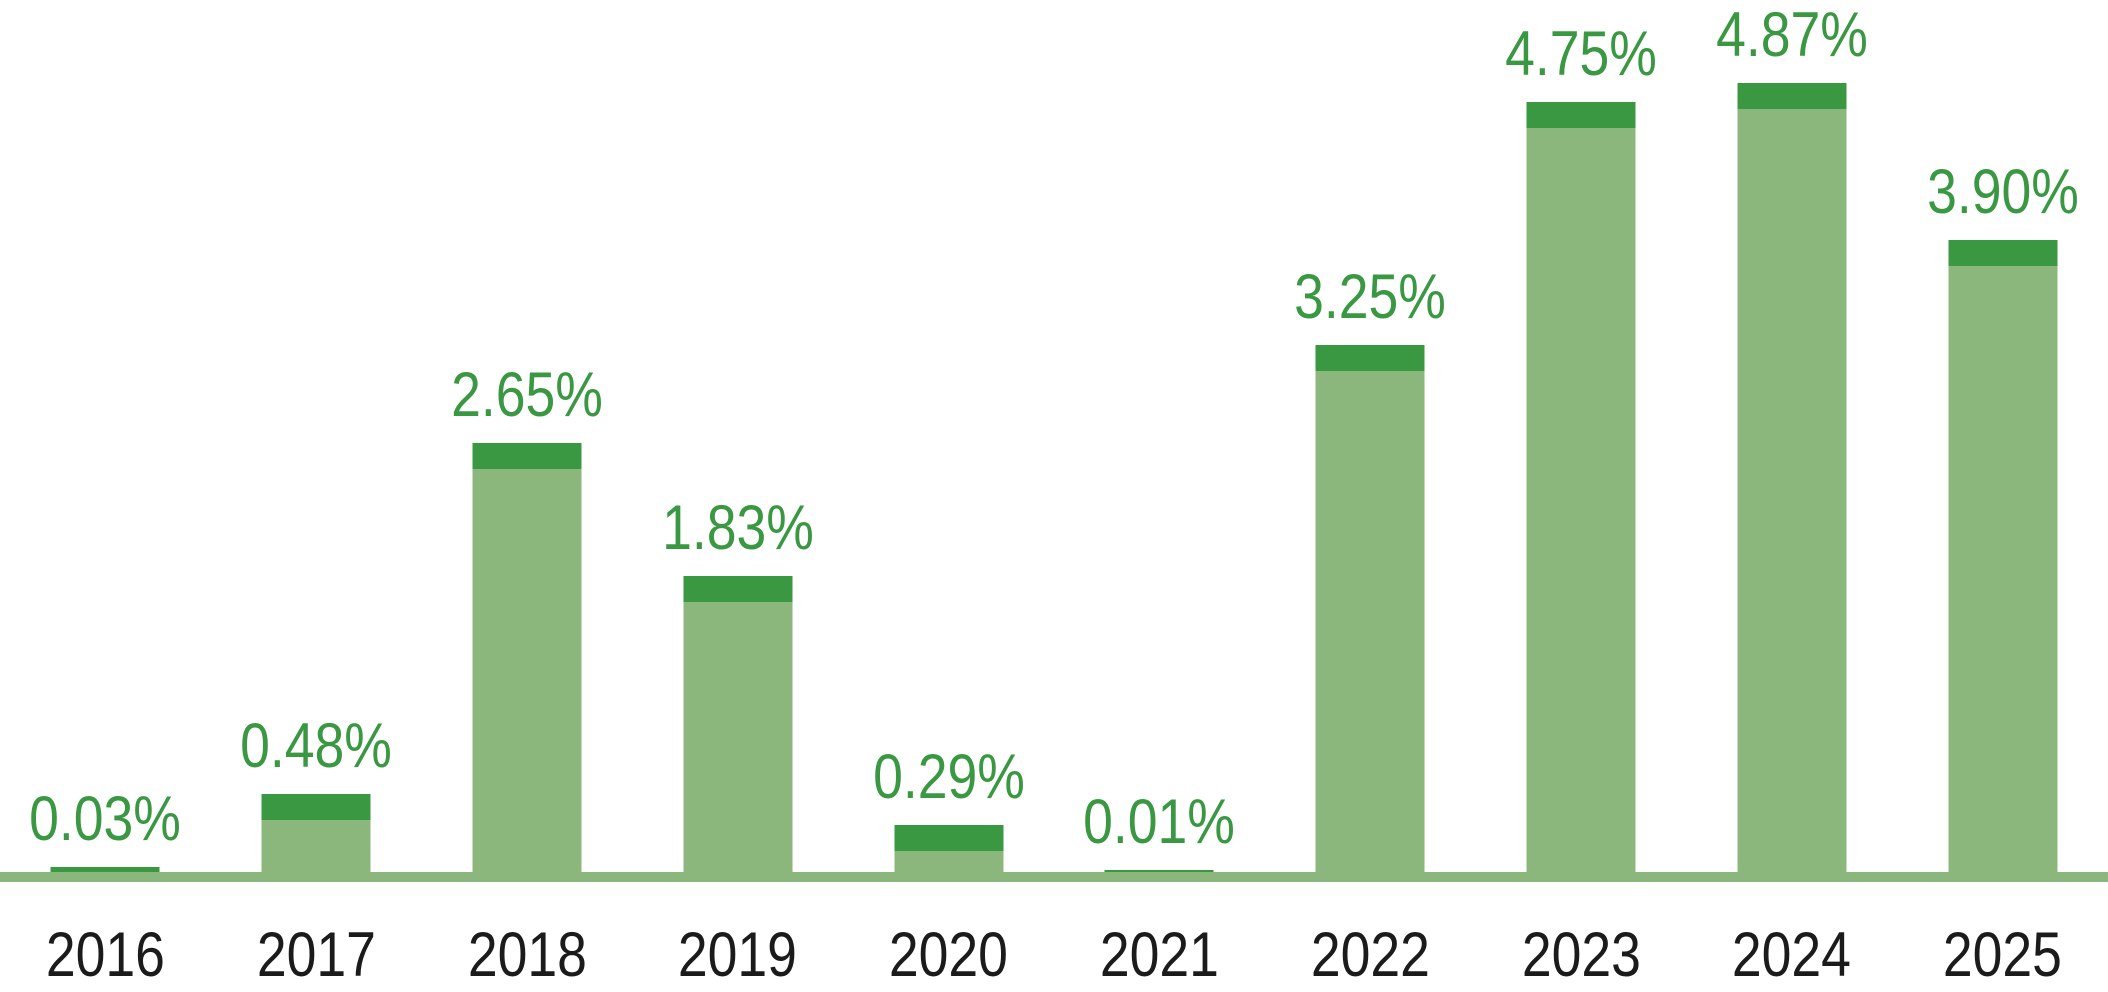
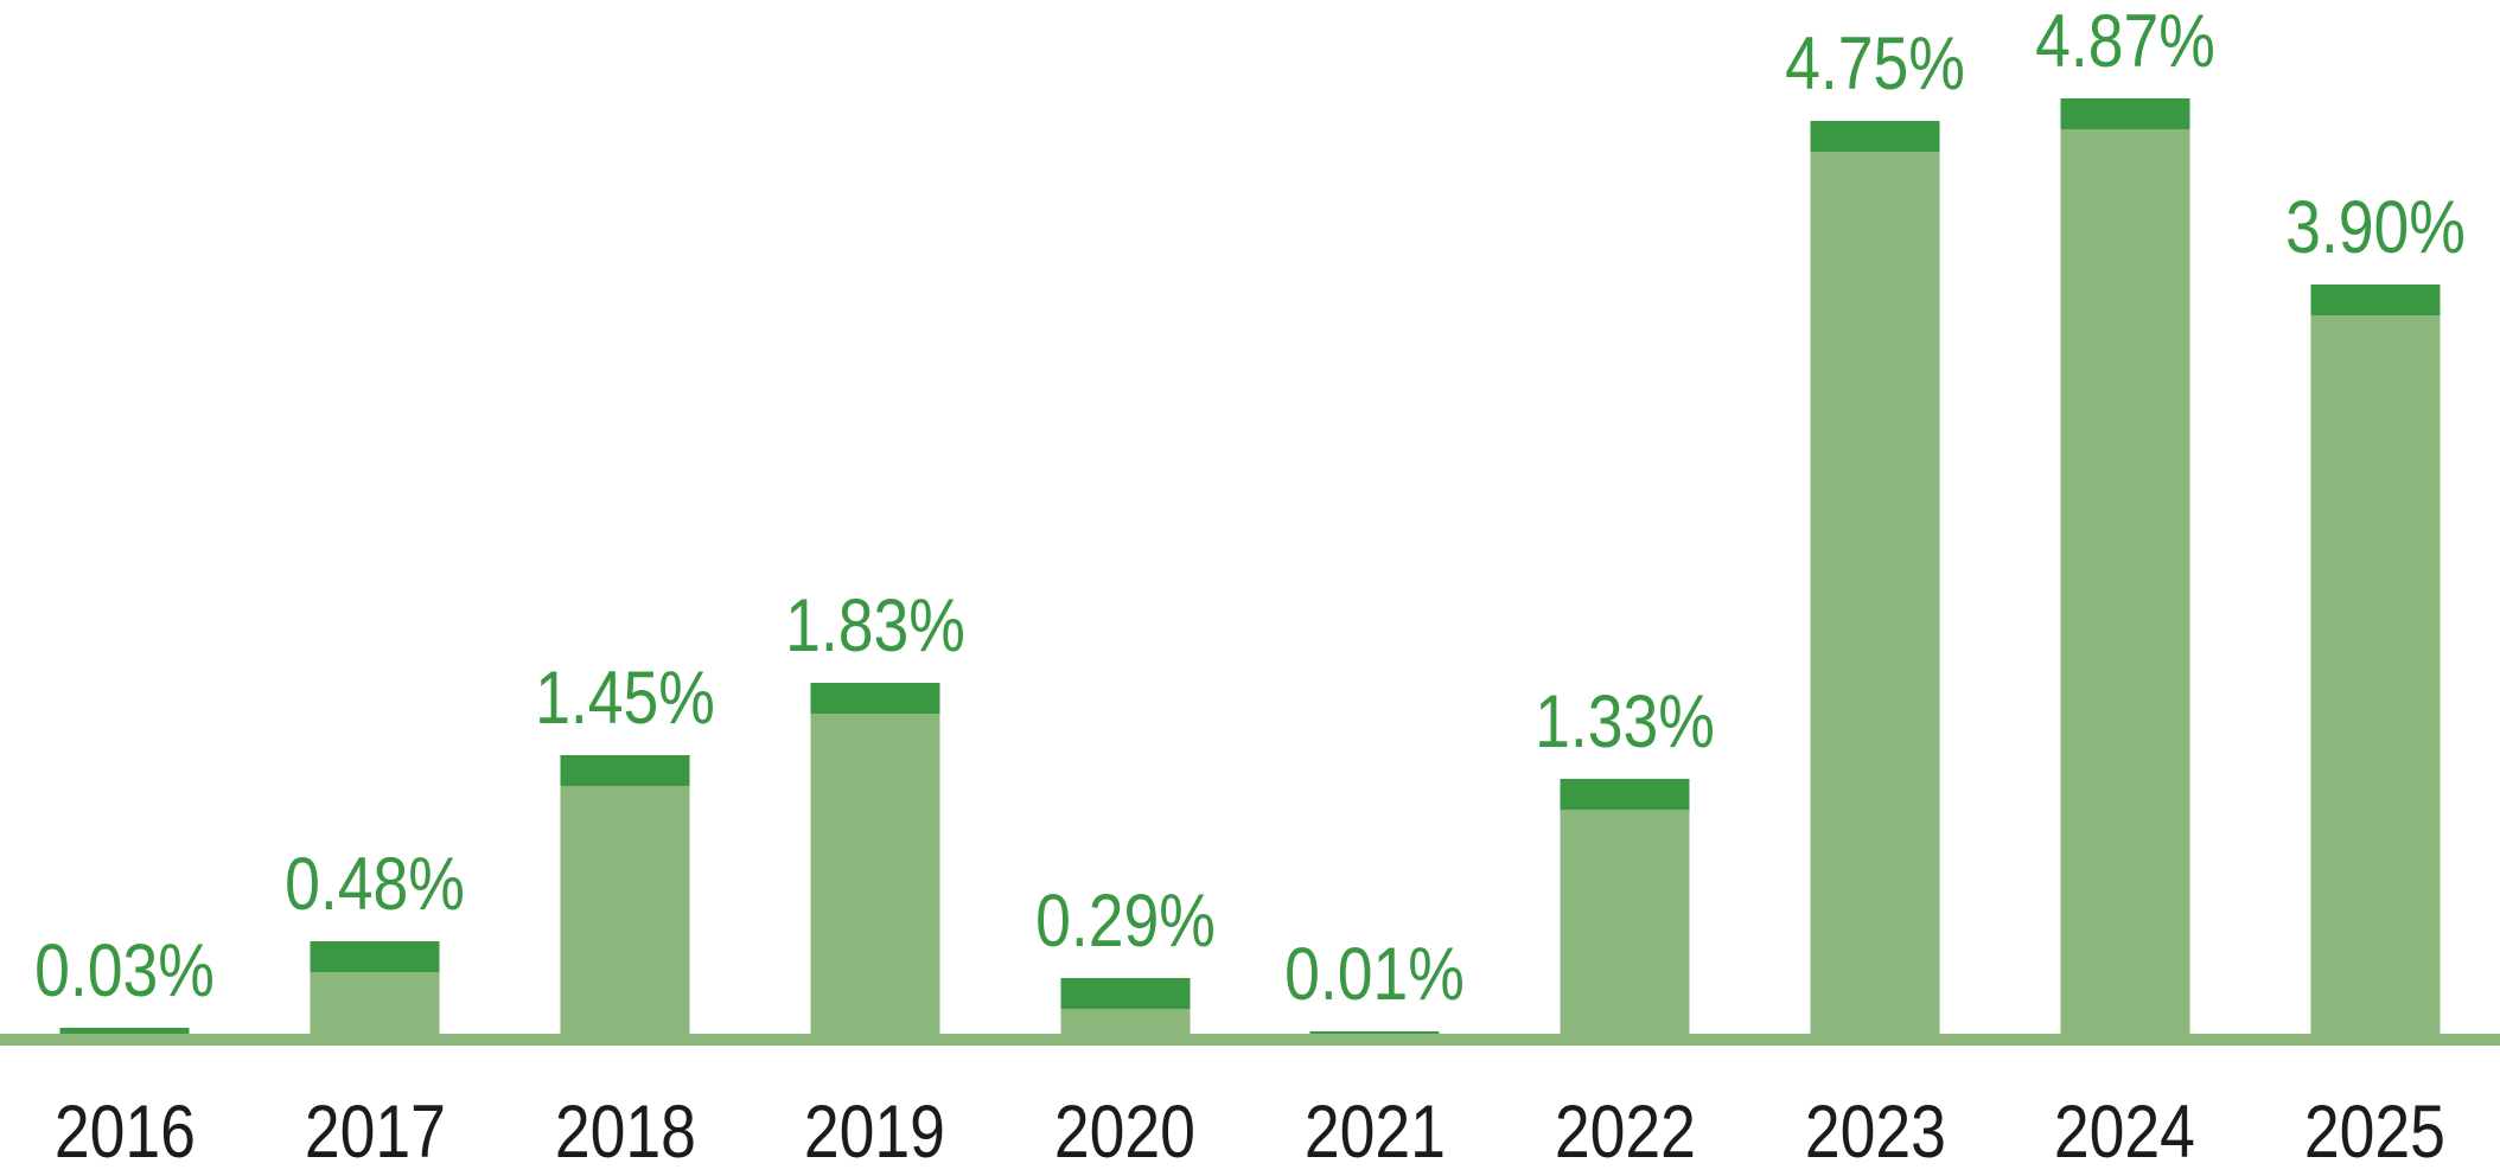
2018: 2.65% -> 1.45%
2022: 3.25% -> 1.33%
